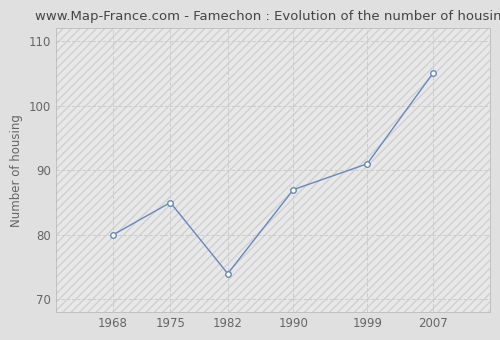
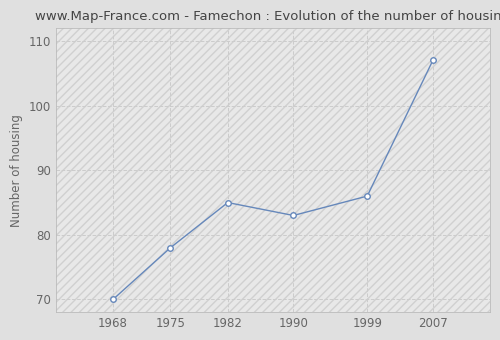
1968: 80 -> 70
1975: 85 -> 78
1982: 74 -> 85
1990: 87 -> 83
1999: 91 -> 86
2007: 105 -> 107
